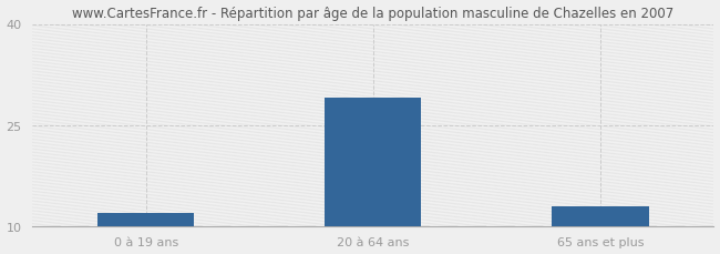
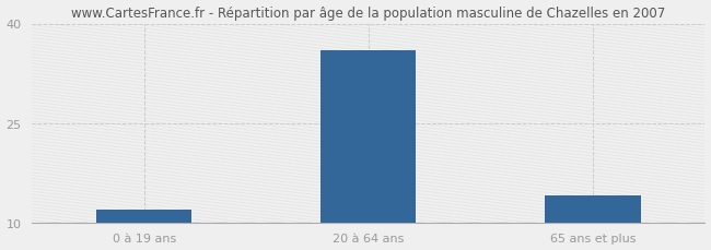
20 à 64 ans: 29 -> 36
65 ans et plus: 13 -> 14
